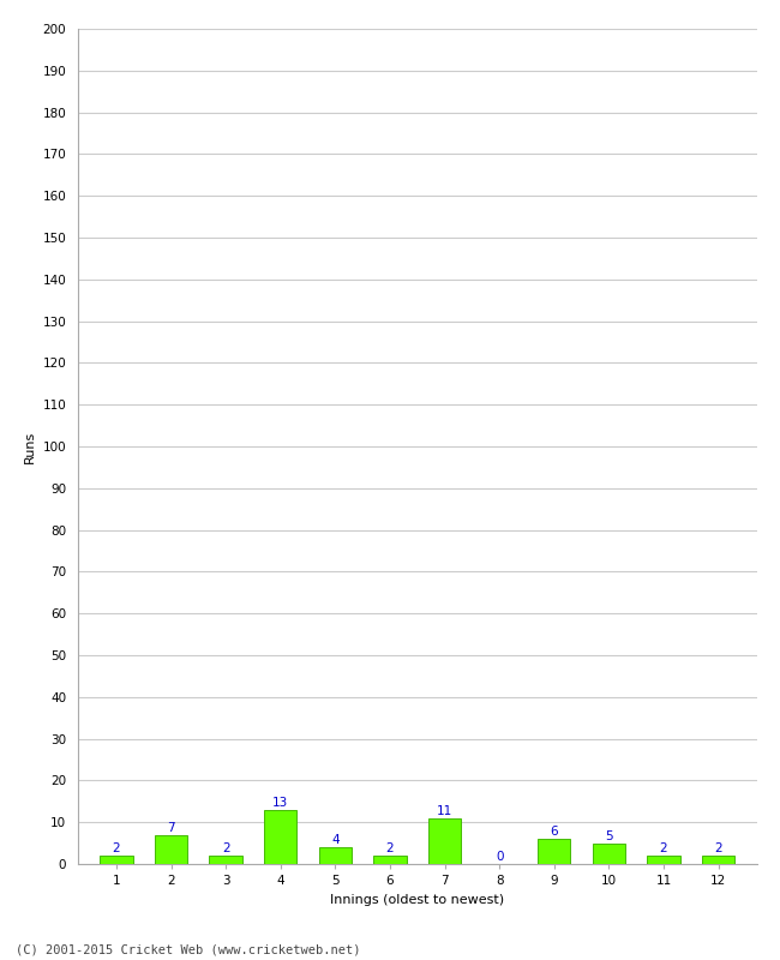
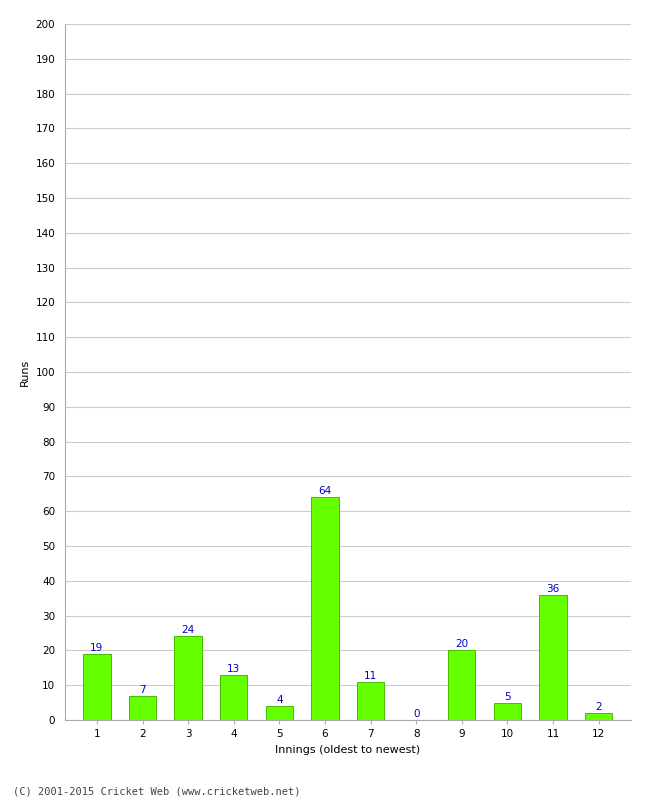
1: 2 -> 19
3: 2 -> 24
6: 2 -> 64
9: 6 -> 20
11: 2 -> 36
